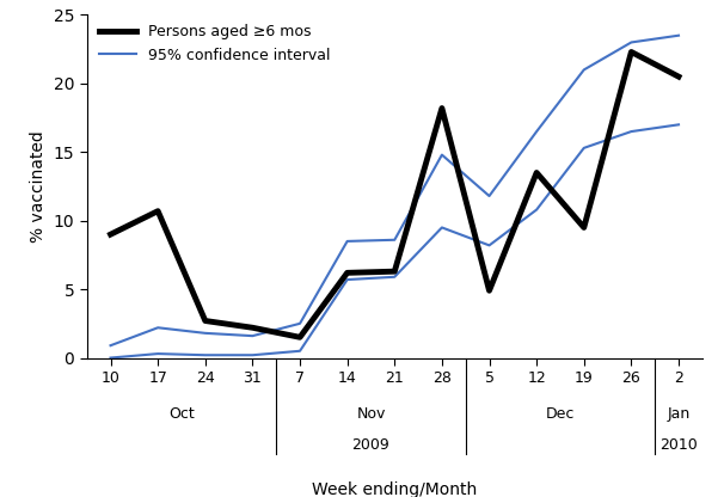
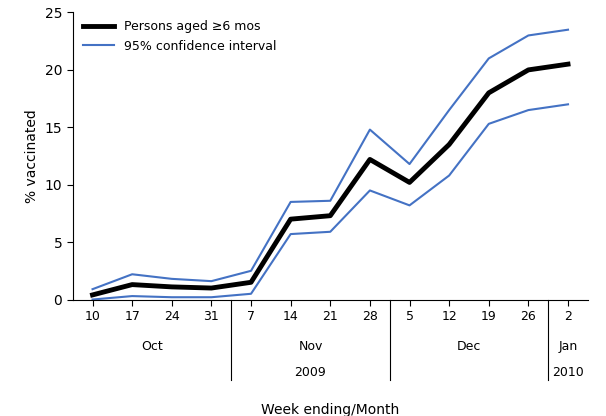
Persons aged ≥6 mos/10: 9.0 -> 0.4
Persons aged ≥6 mos/17: 10.7 -> 1.3
Persons aged ≥6 mos/24: 2.7 -> 1.1
Persons aged ≥6 mos/31: 2.2 -> 1.0
Persons aged ≥6 mos/14: 6.2 -> 7.0
Persons aged ≥6 mos/21: 6.3 -> 7.3
Persons aged ≥6 mos/28: 18.2 -> 12.2
Persons aged ≥6 mos/5: 4.9 -> 10.2
Persons aged ≥6 mos/19: 9.5 -> 18.0
Persons aged ≥6 mos/26: 22.3 -> 20.0
